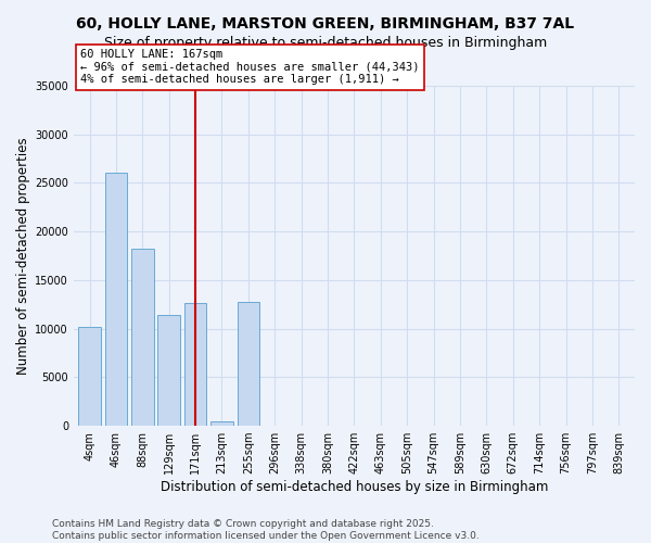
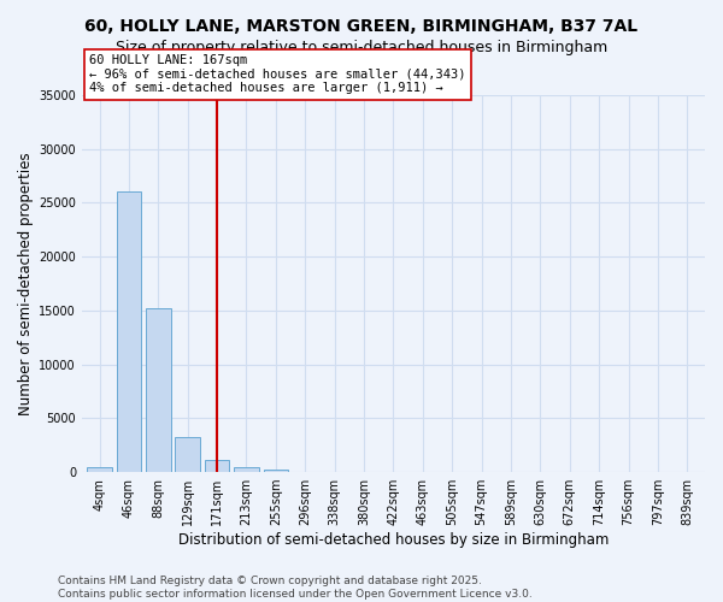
4sqm: 10200 -> 500
88sqm: 18200 -> 15200
129sqm: 11400 -> 3300
171sqm: 12600 -> 1100
255sqm: 12800 -> 200
